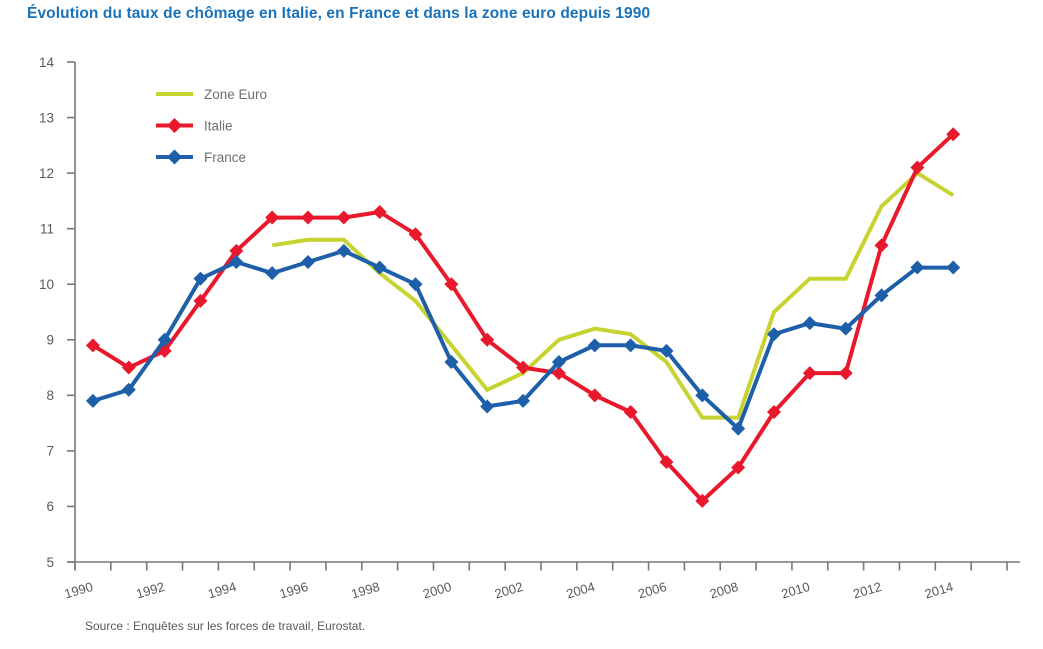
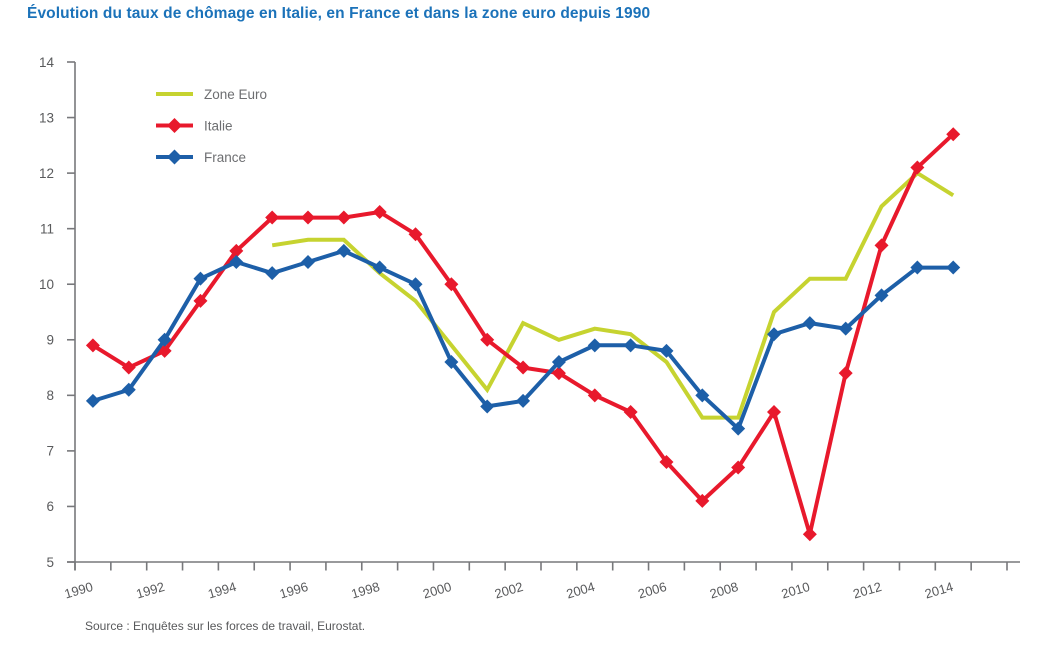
Zone Euro/2002: 8.4 -> 9.3
Italie/2010: 8.4 -> 5.5
